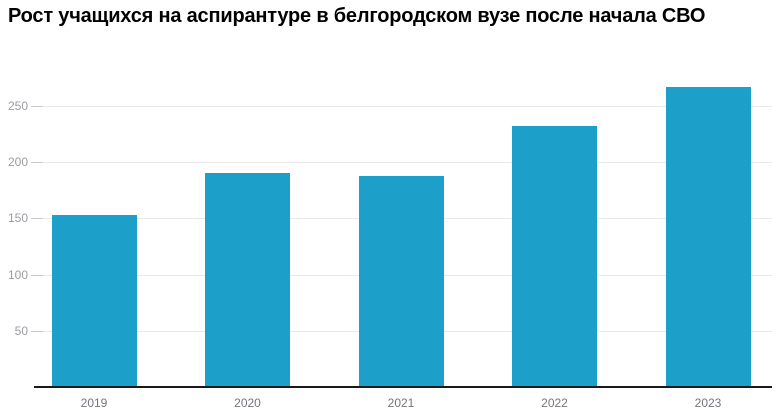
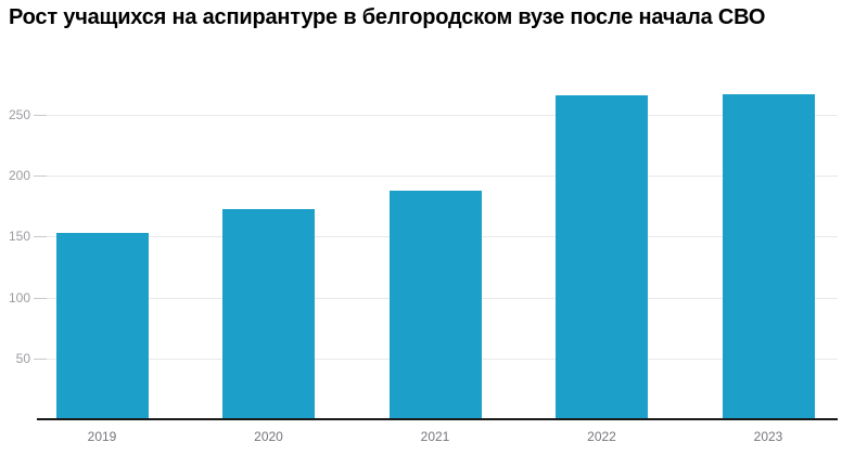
2020: 190 -> 173
2022: 232 -> 266
